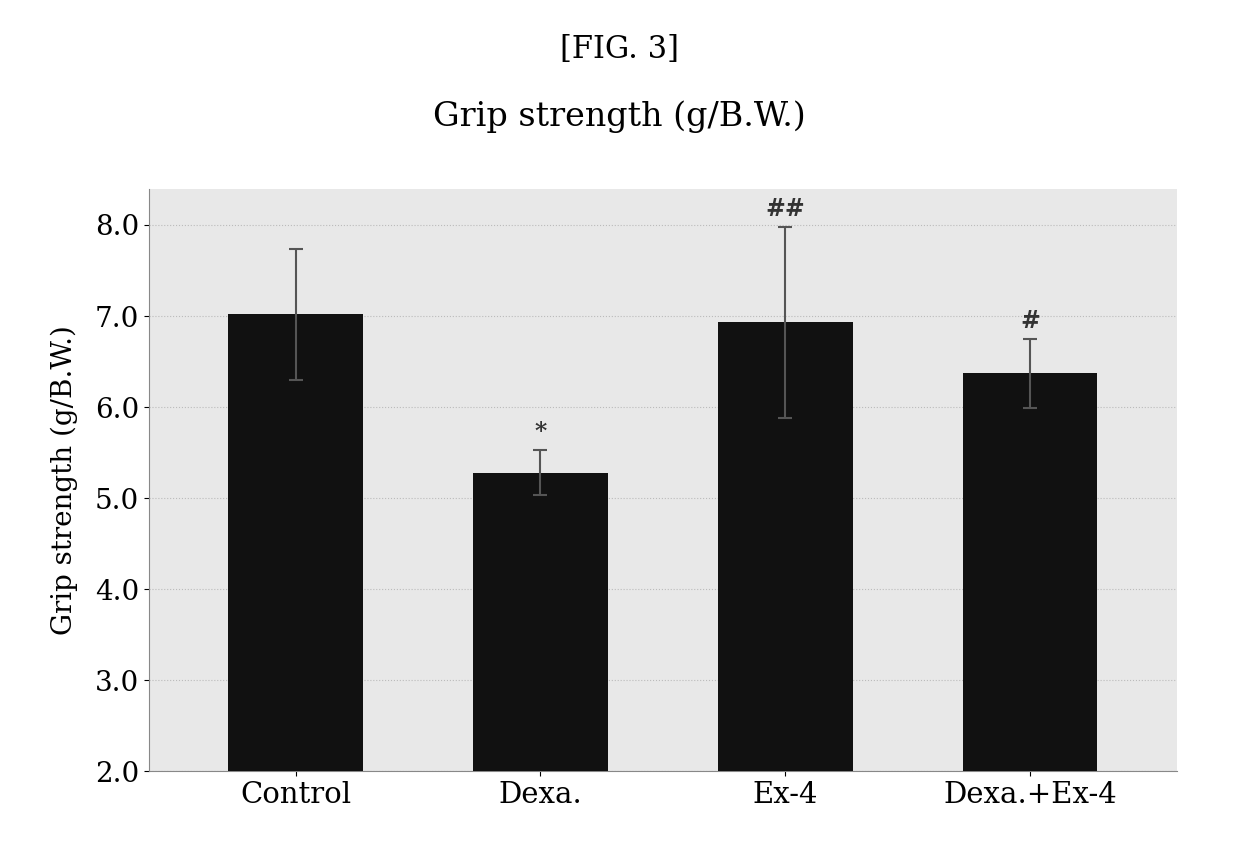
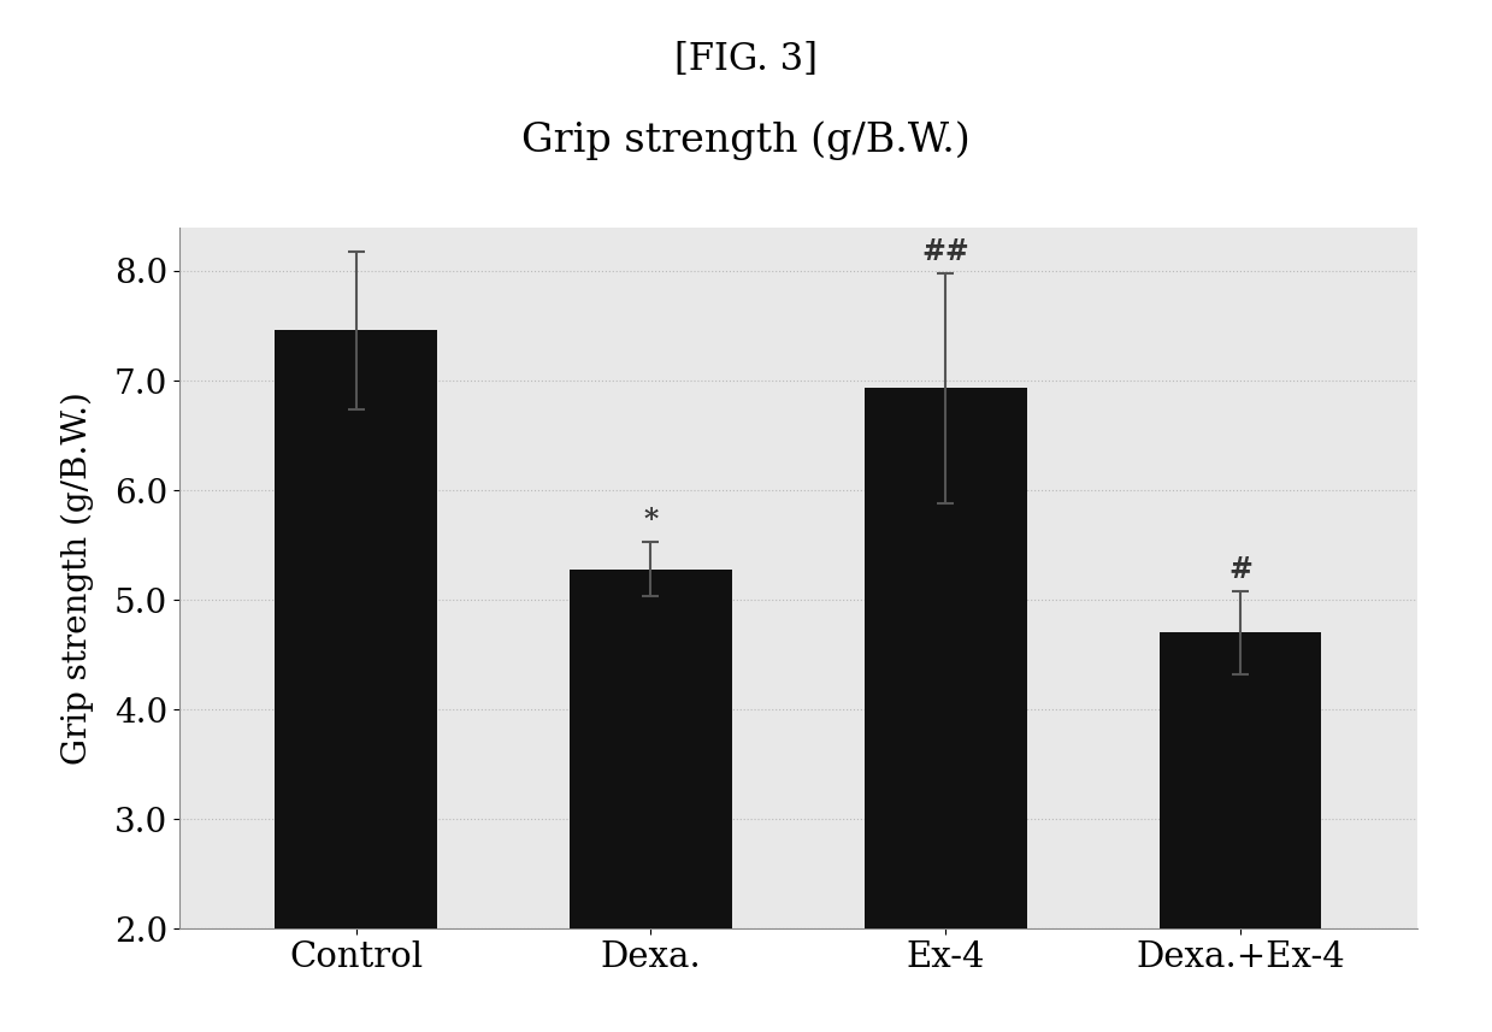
Control: 7.02 -> 7.46
Dexa.+Ex-4: 6.37 -> 4.70
